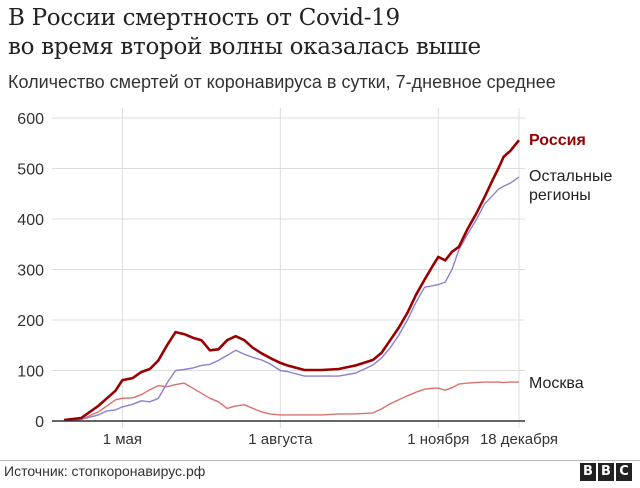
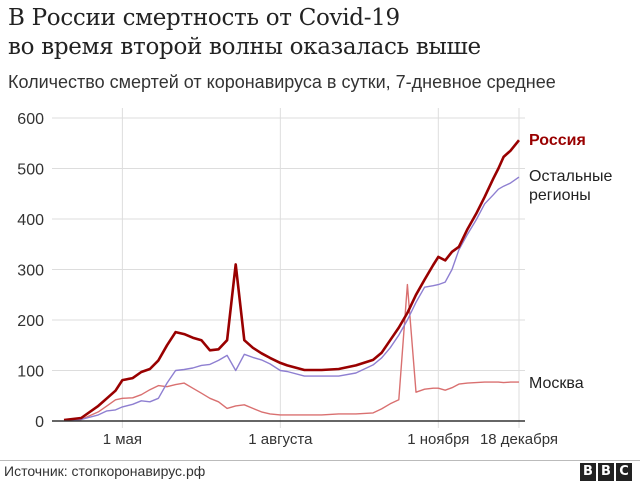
Россия/100: 170 -> 310
Остальные регионы/100: 140 -> 100
Москва/200: 50 -> 270
